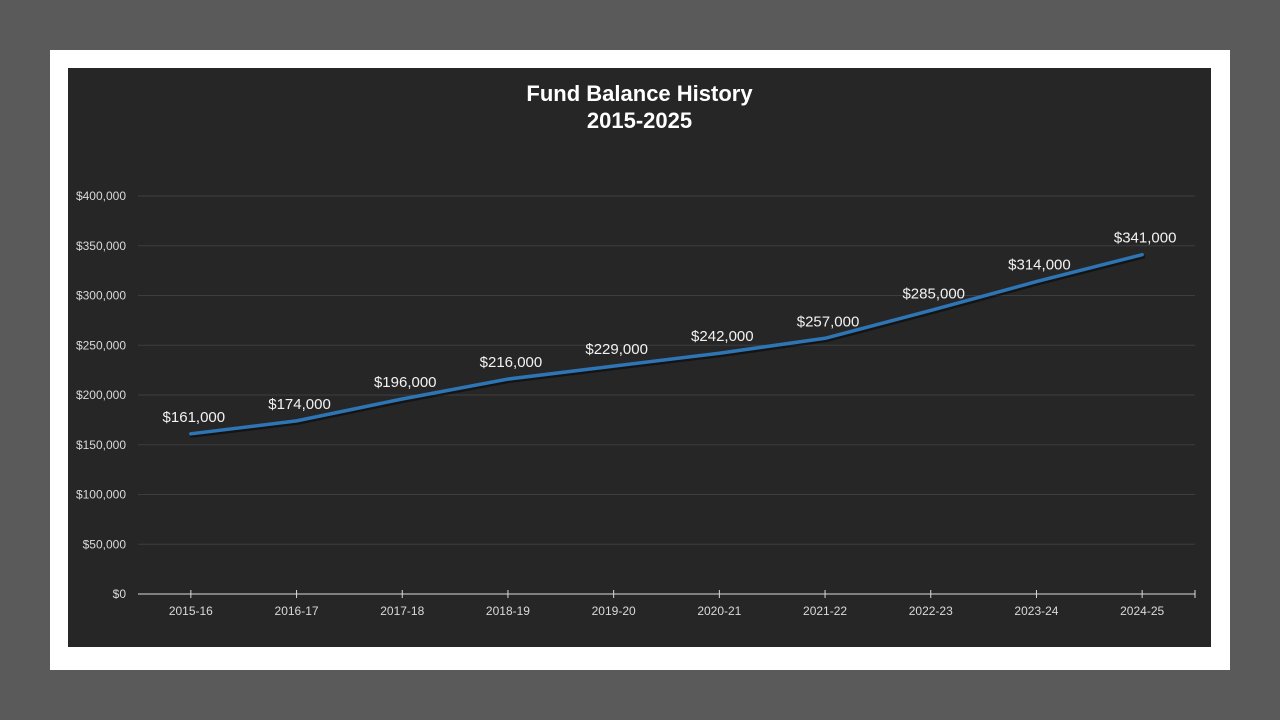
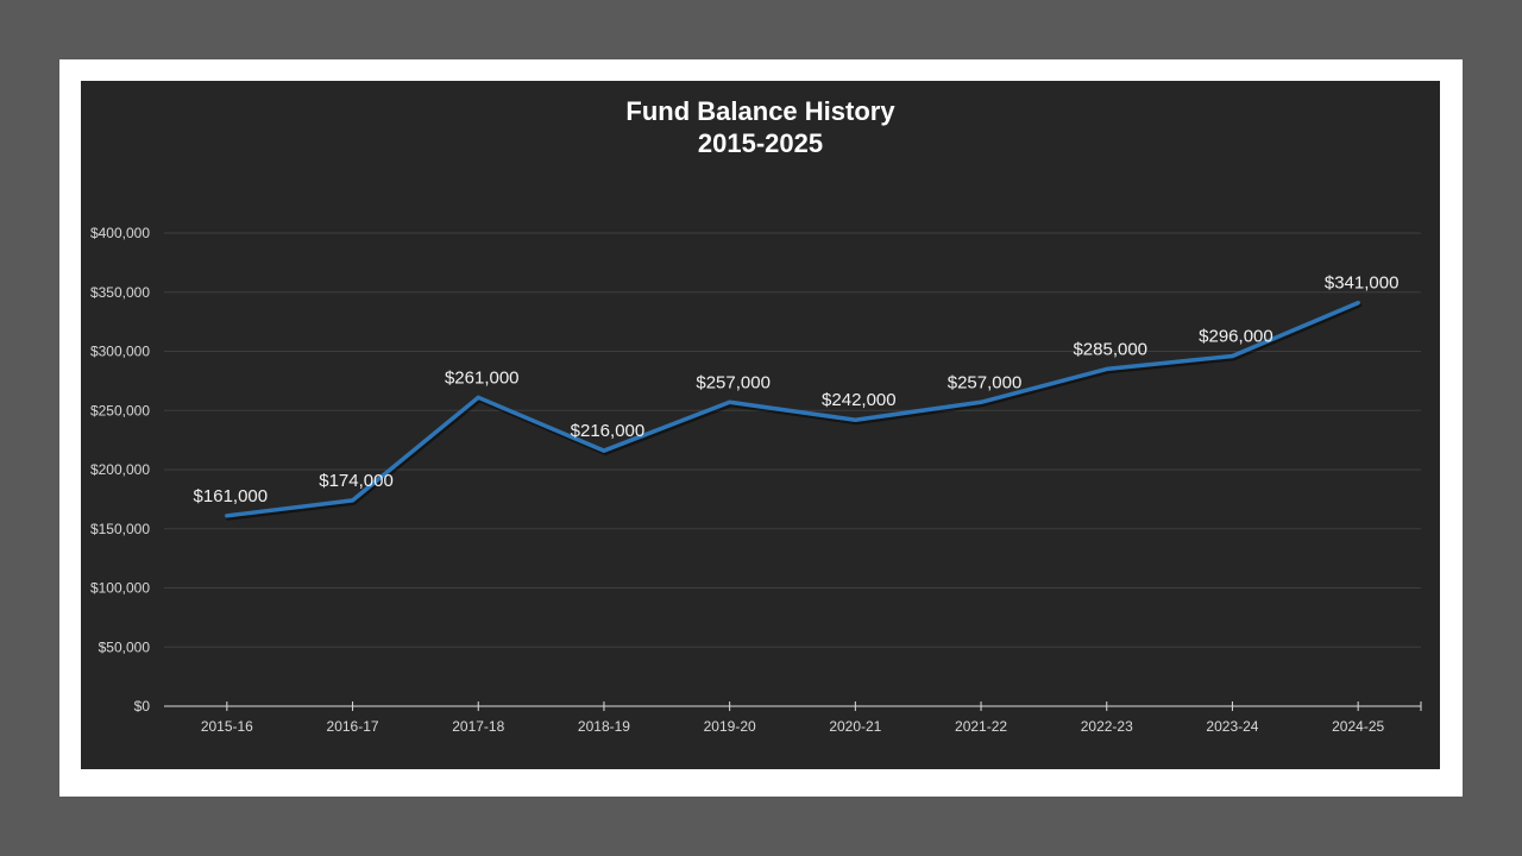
2017-18: $196,000 -> $261,000
2019-20: $229,000 -> $257,000
2023-24: $314,000 -> $296,000
